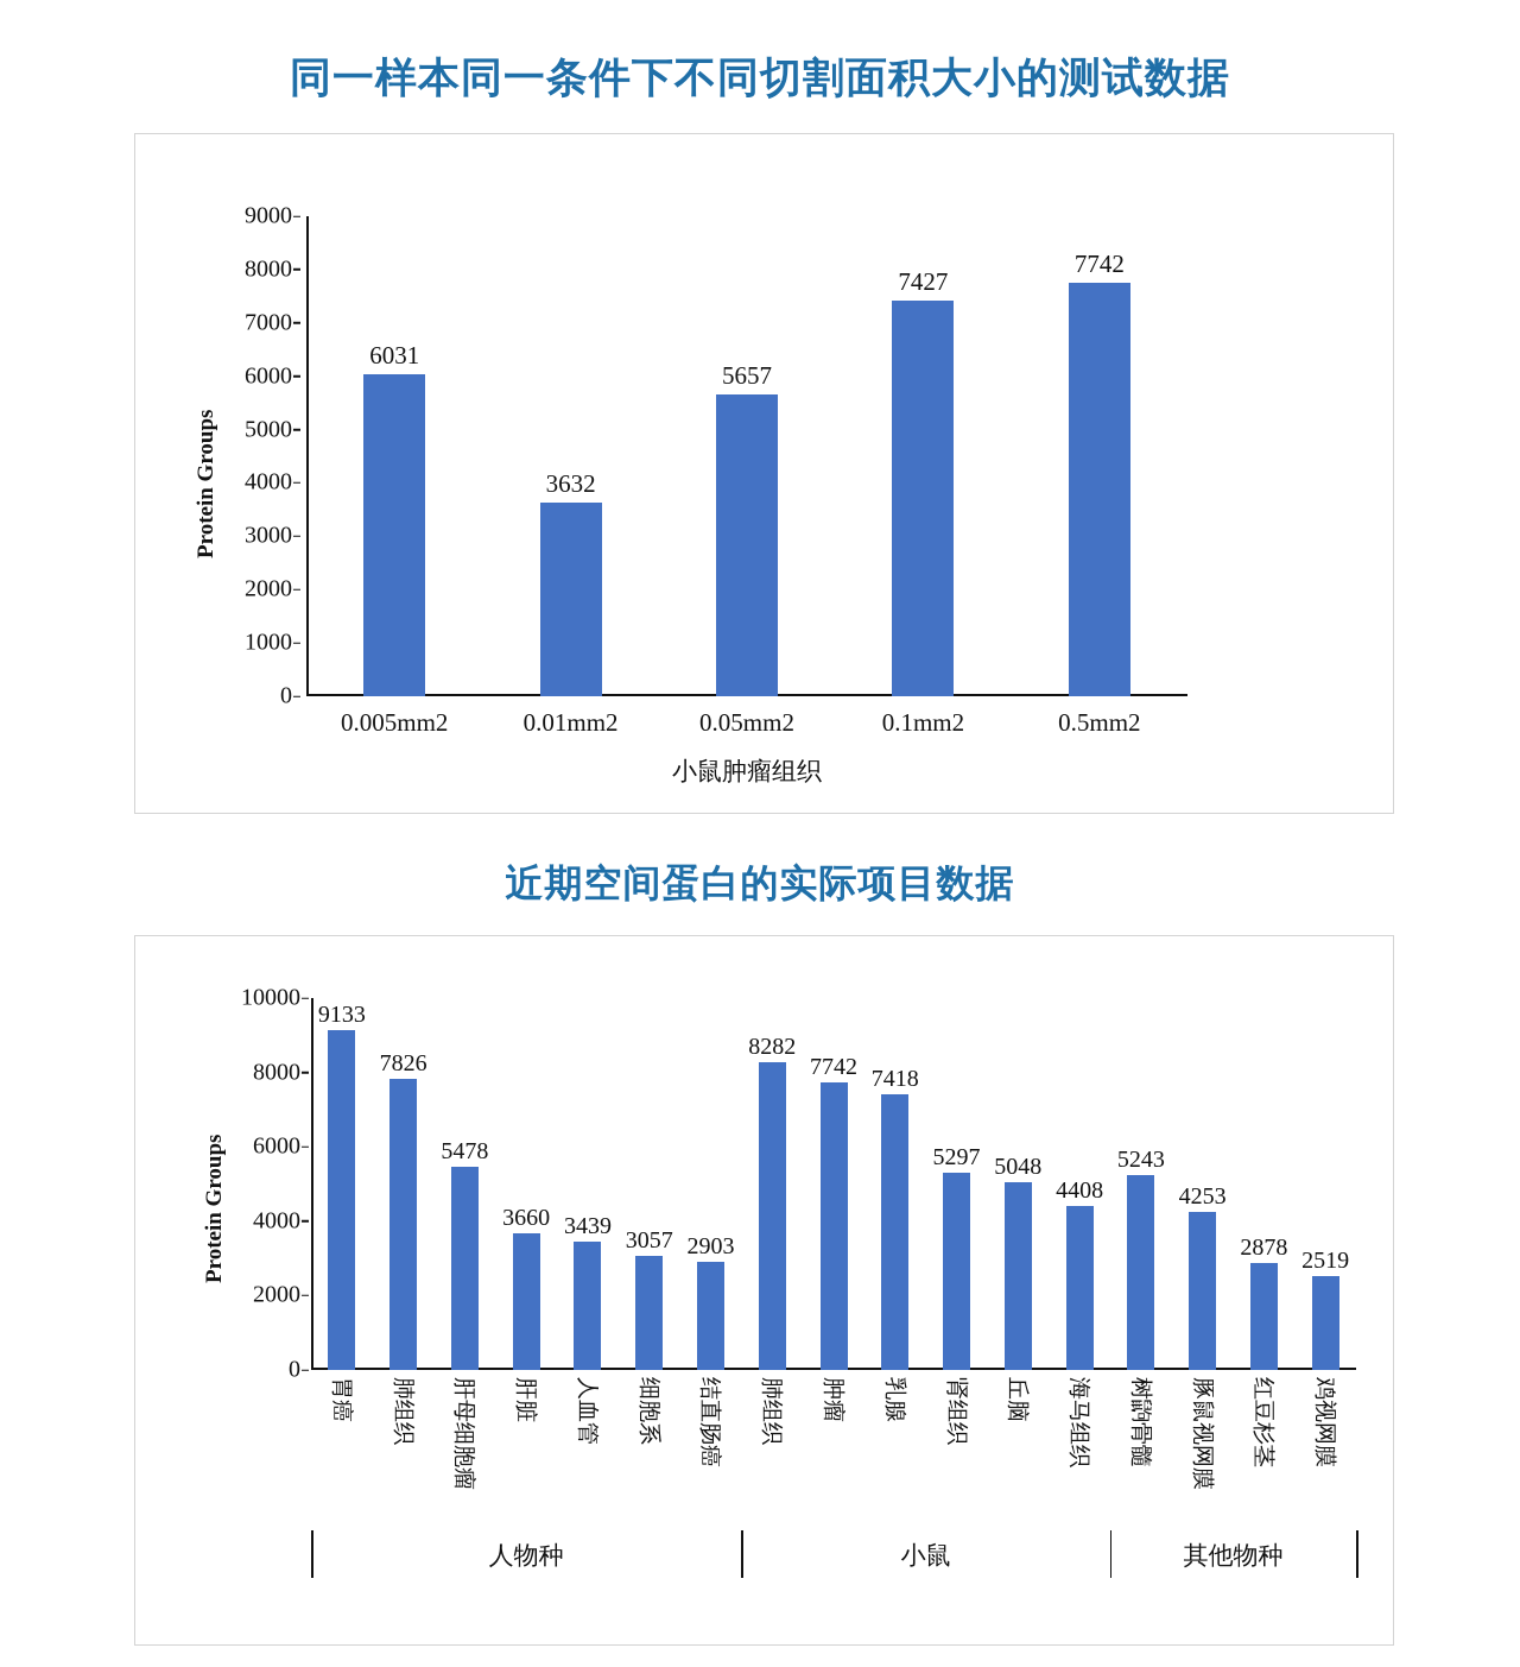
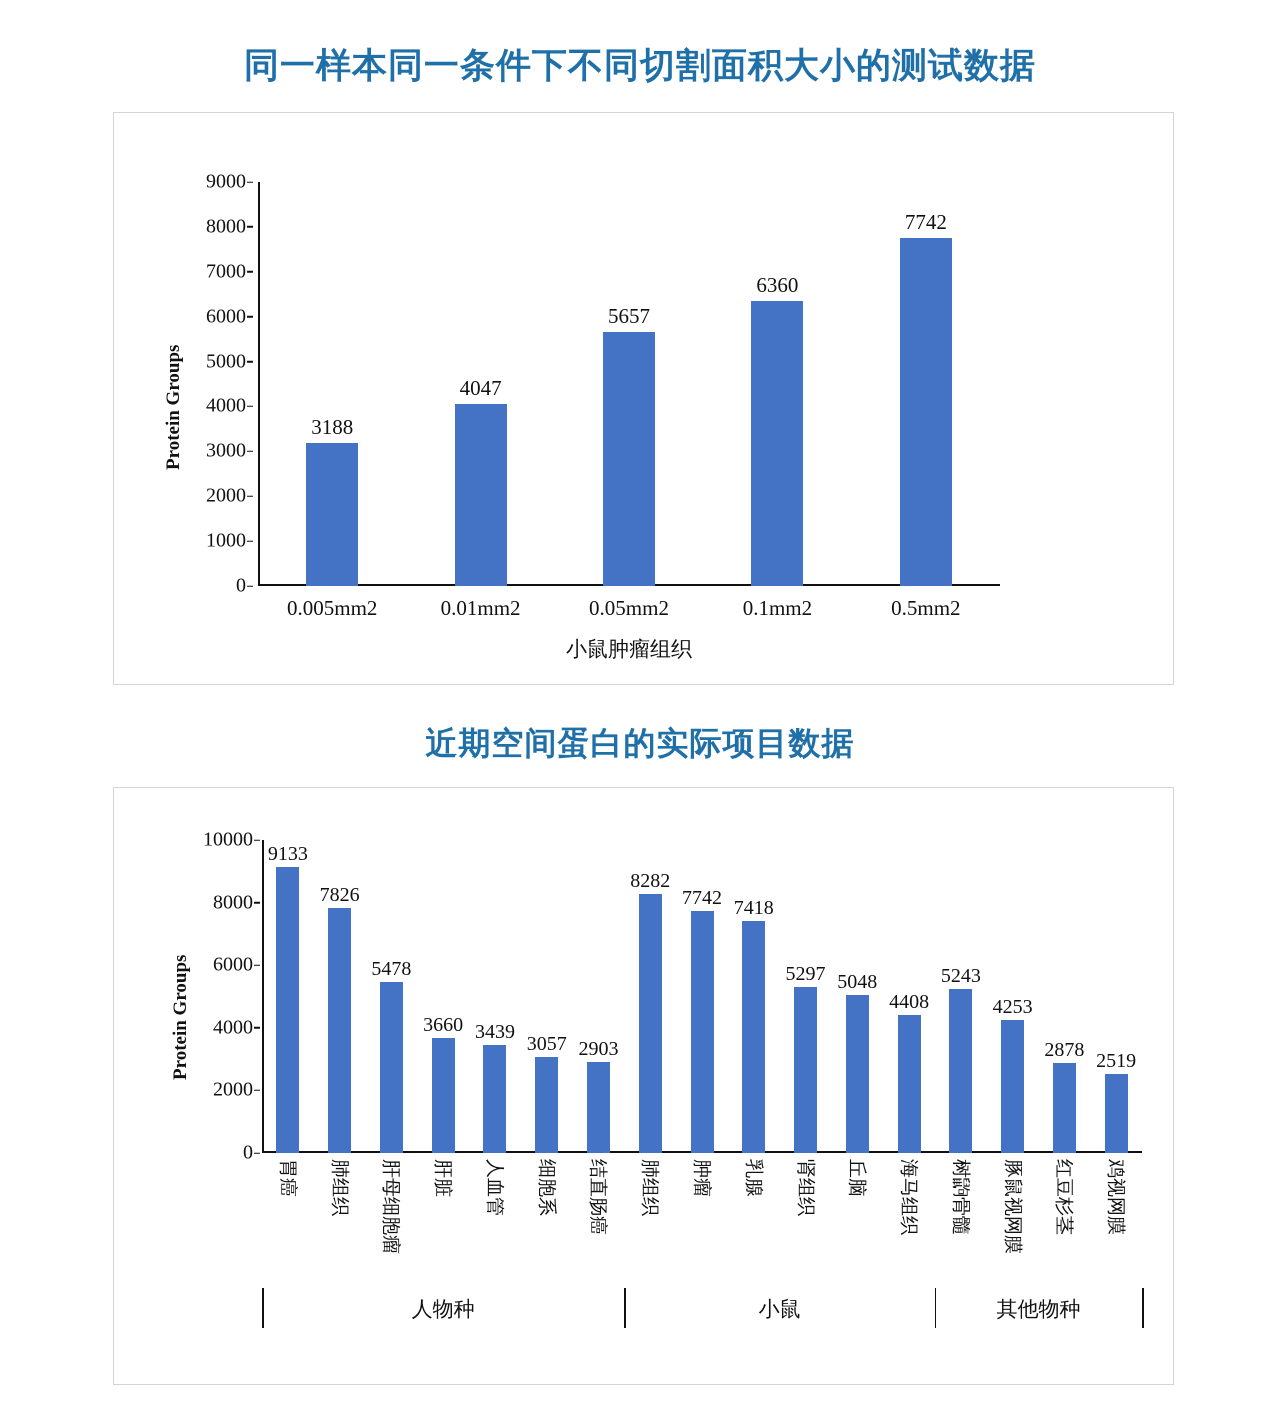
同一样本同一条件下不同切割面积大小的测试数据/0.005mm2: 6031 -> 3188
同一样本同一条件下不同切割面积大小的测试数据/0.01mm2: 3632 -> 4047
同一样本同一条件下不同切割面积大小的测试数据/0.1mm2: 7427 -> 6360
